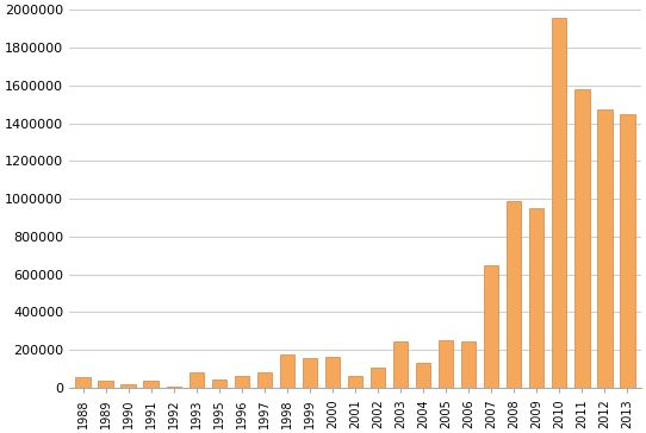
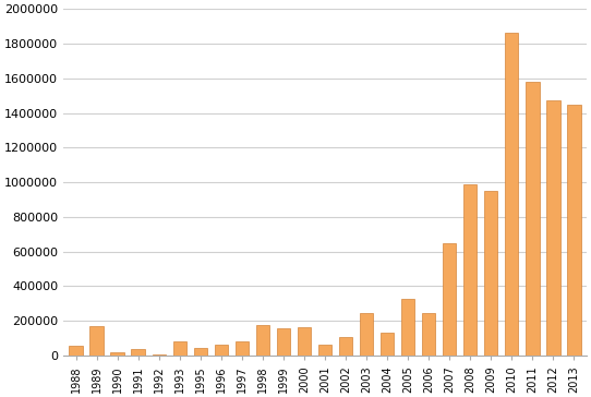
1989: 40000 -> 170000
2005: 250000 -> 330000
2010: 1960000 -> 1860000
